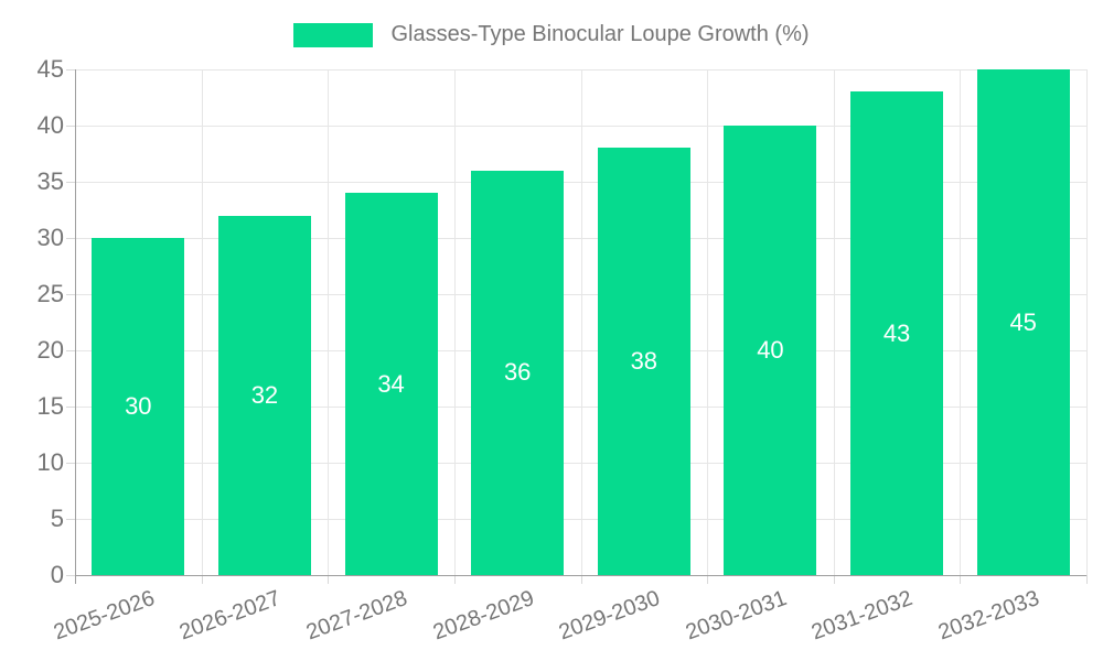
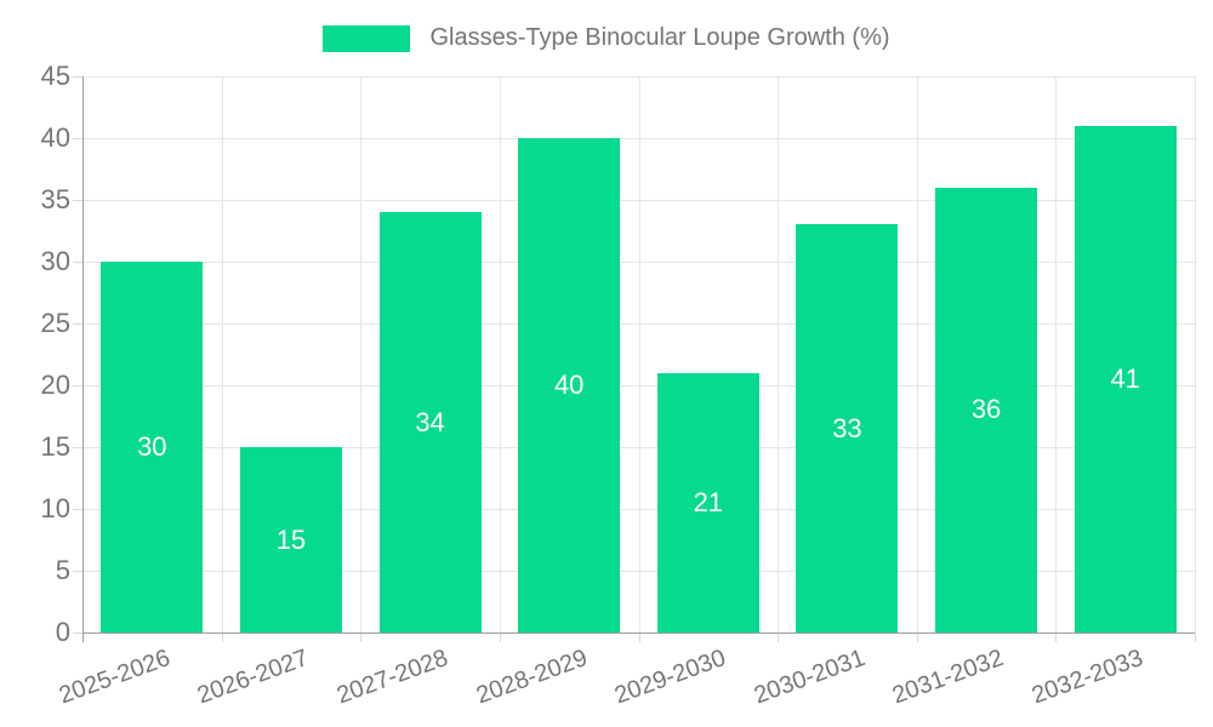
2026-2027: 32 -> 15
2028-2029: 36 -> 40
2029-2030: 38 -> 21
2030-2031: 40 -> 33
2031-2032: 43 -> 36
2032-2033: 45 -> 41
